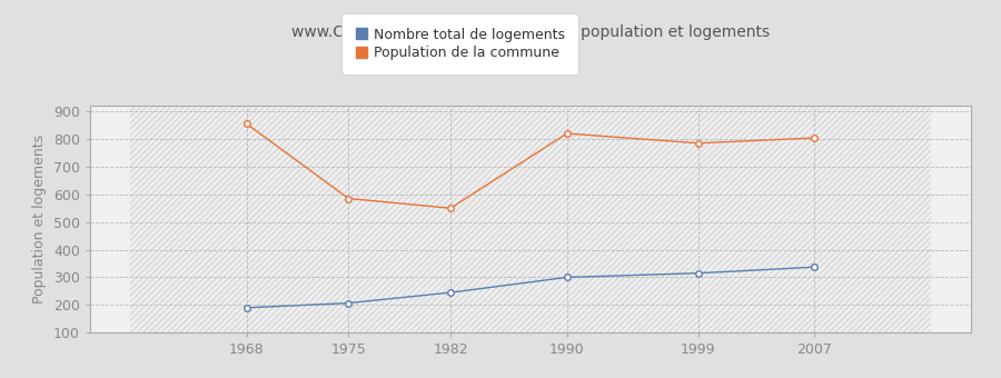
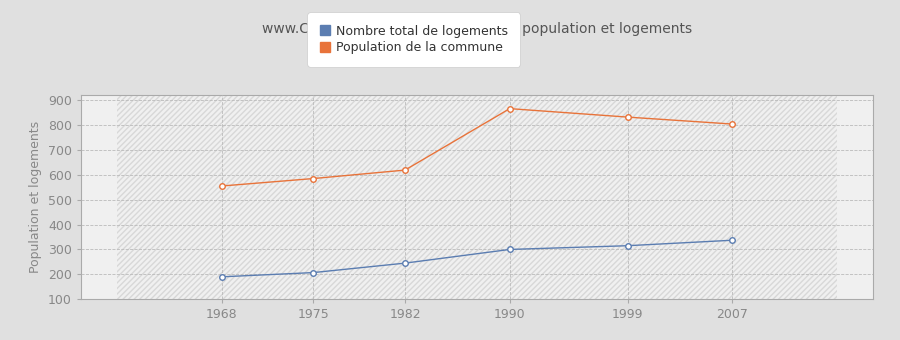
Population de la commune/1968: 855 -> 555
Population de la commune/1982: 550 -> 619
Population de la commune/1990: 820 -> 866
Population de la commune/1999: 785 -> 832
